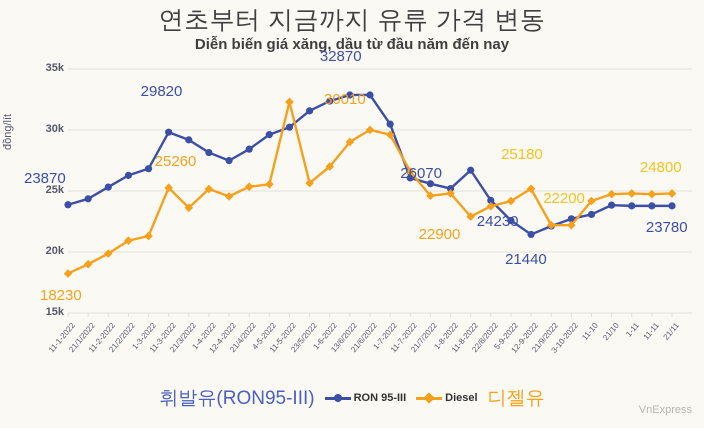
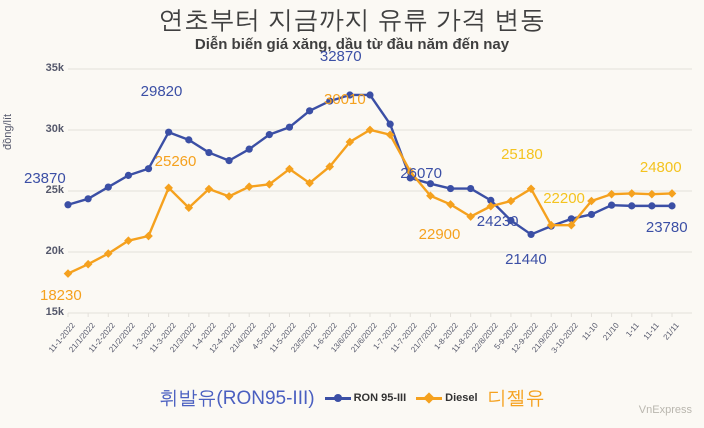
Diesel/11-5-2022: 32.3k -> 26.8k
Diesel/1-8-2022: 24.8k -> 23.9k
RON 95-III/11-8-2022: 26.7k -> 25.2k
